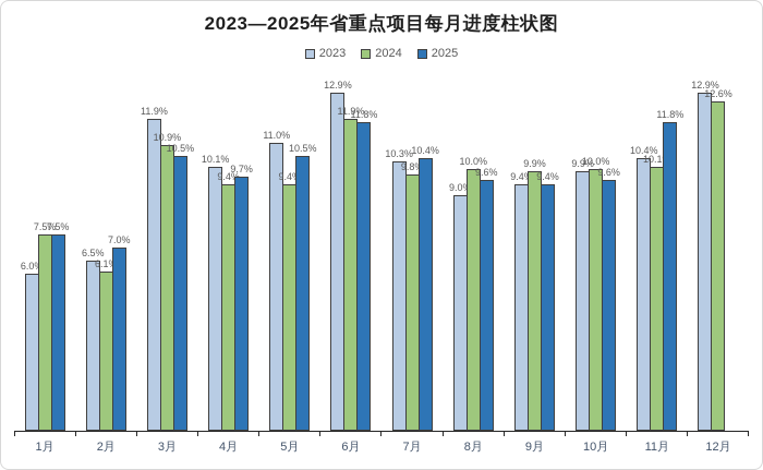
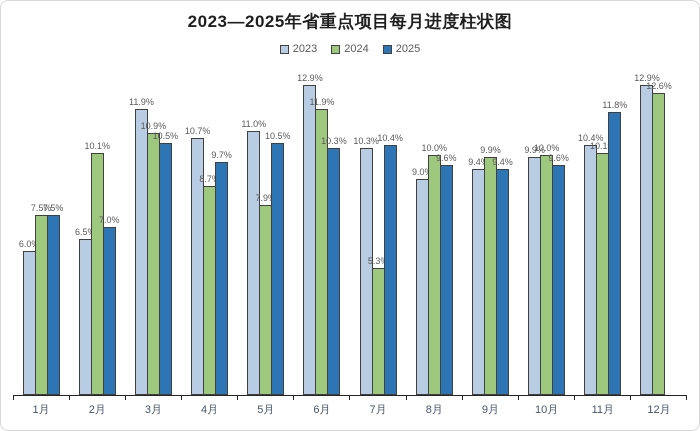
2024/2月: 6.1% -> 10.1%
2023/4月: 10.1% -> 10.7%
2024/4月: 9.4% -> 8.7%
2024/5月: 9.4% -> 7.9%
2025/6月: 11.8% -> 10.3%
2024/7月: 9.8% -> 5.3%
